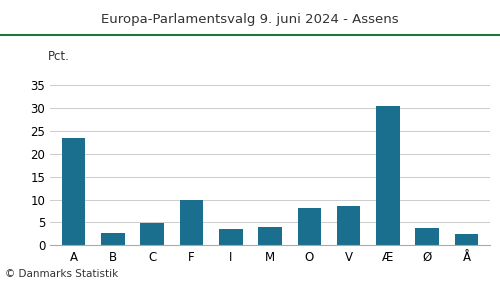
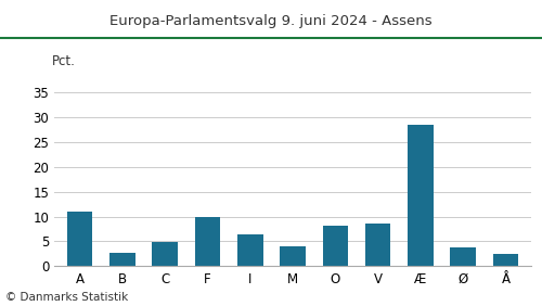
A: 23.5 -> 11.0
I: 3.5 -> 6.5
Æ: 30.4 -> 28.5
